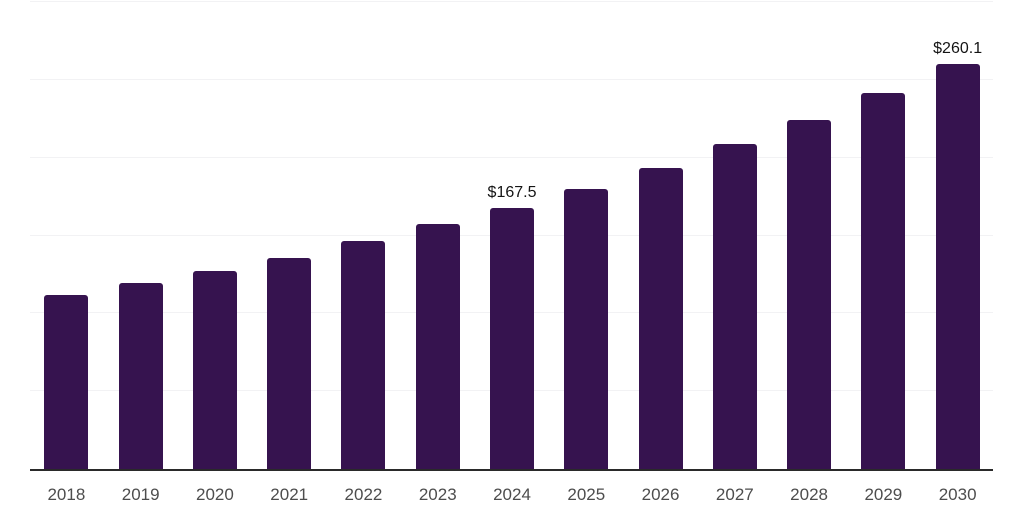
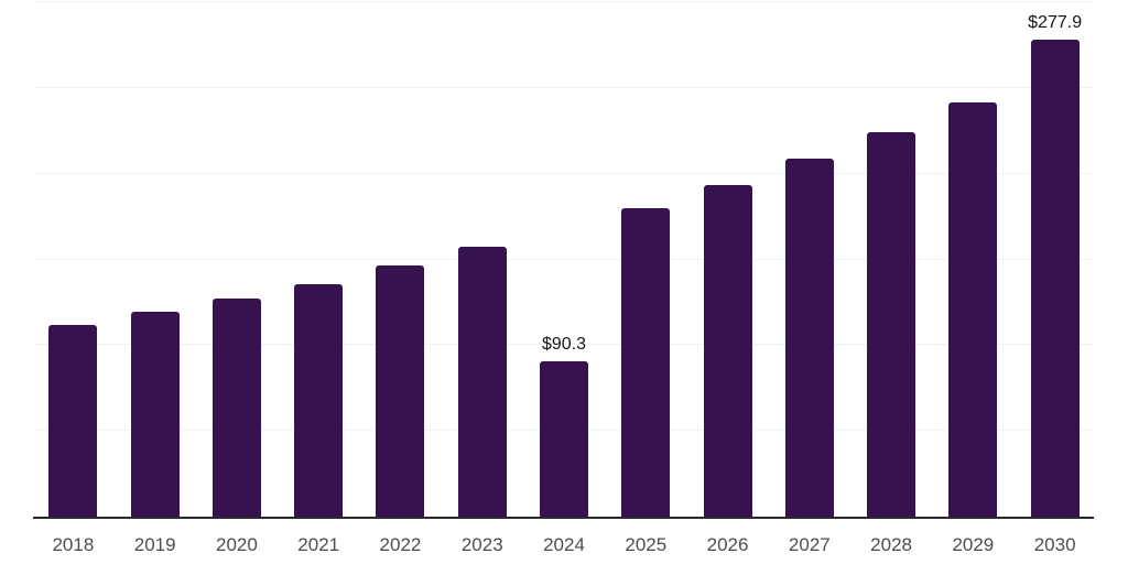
2024: $167.5 -> $90.3
2030: $260.1 -> $277.9
